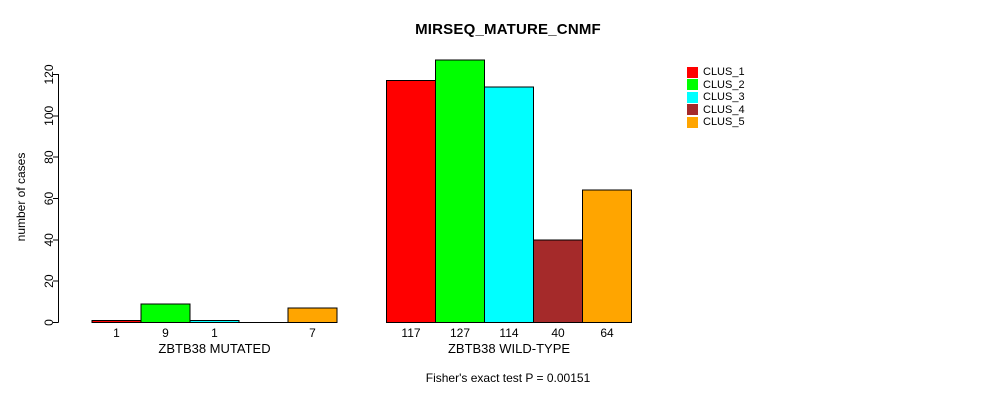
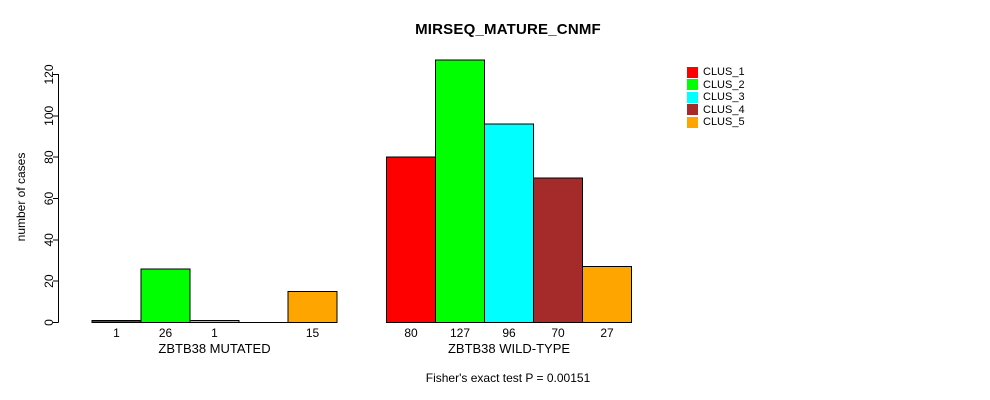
CLUS_2/ZBTB38 MUTATED: 9 -> 26
CLUS_5/ZBTB38 MUTATED: 7 -> 15
CLUS_1/ZBTB38 WILD-TYPE: 117 -> 80
CLUS_3/ZBTB38 WILD-TYPE: 114 -> 96
CLUS_4/ZBTB38 WILD-TYPE: 40 -> 70
CLUS_5/ZBTB38 WILD-TYPE: 64 -> 27
